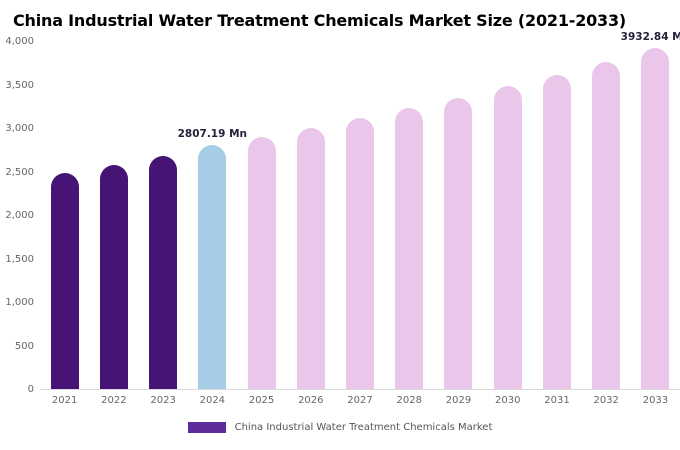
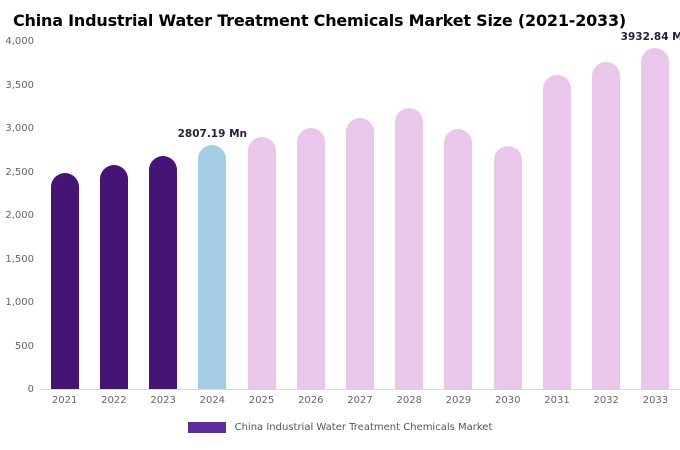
2029: 3400 -> 3000
2030: 3500 -> 2800
